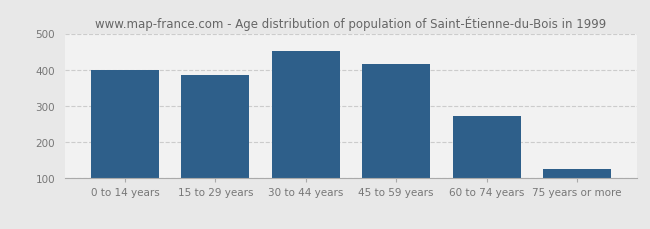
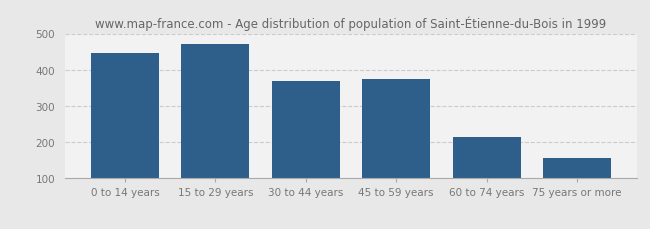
0 to 14 years: 399 -> 445
15 to 29 years: 385 -> 470
30 to 44 years: 453 -> 370
45 to 59 years: 416 -> 375
60 to 74 years: 272 -> 215
75 years or more: 125 -> 155
